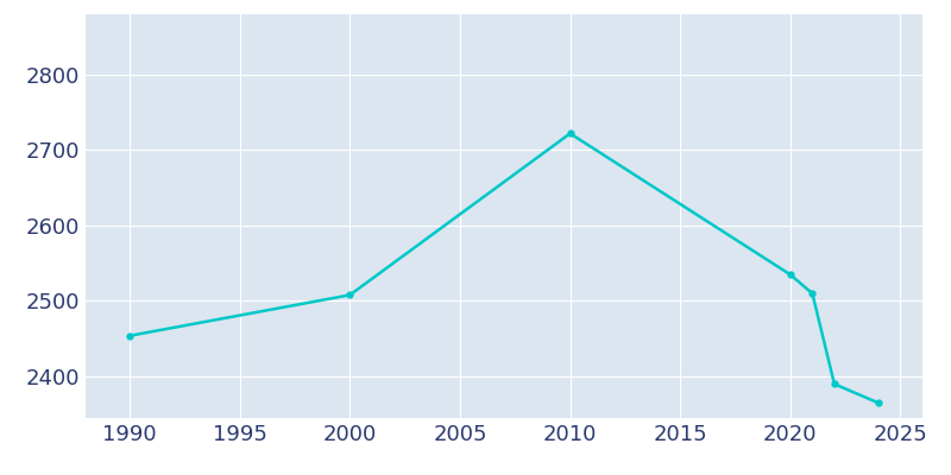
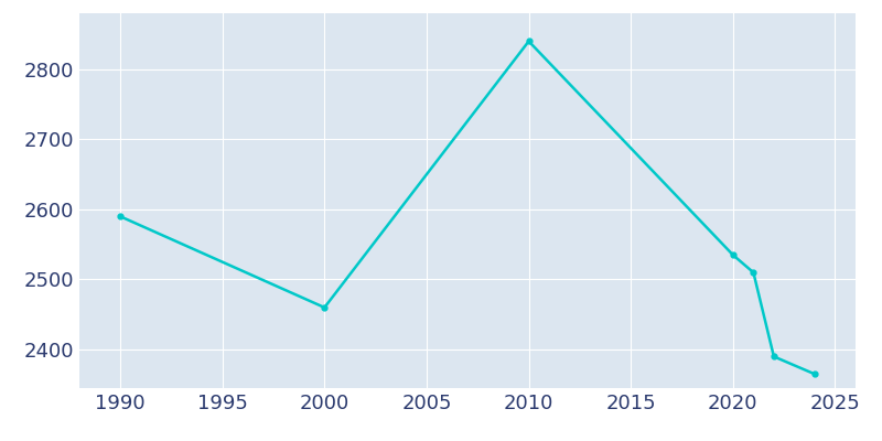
1990: 2454 -> 2590
2000: 2508 -> 2460
2010: 2722 -> 2840
